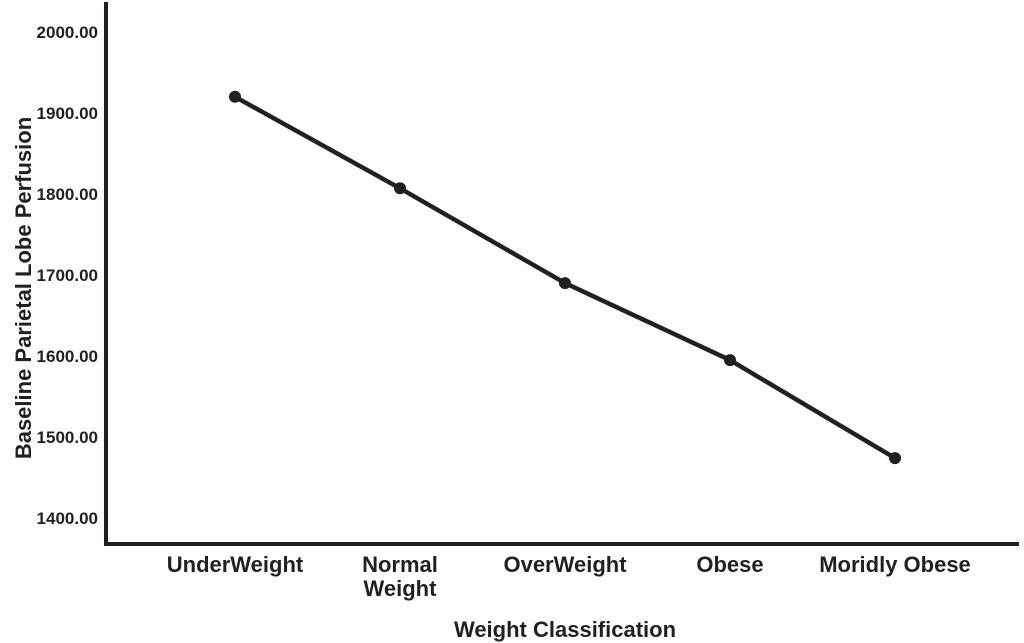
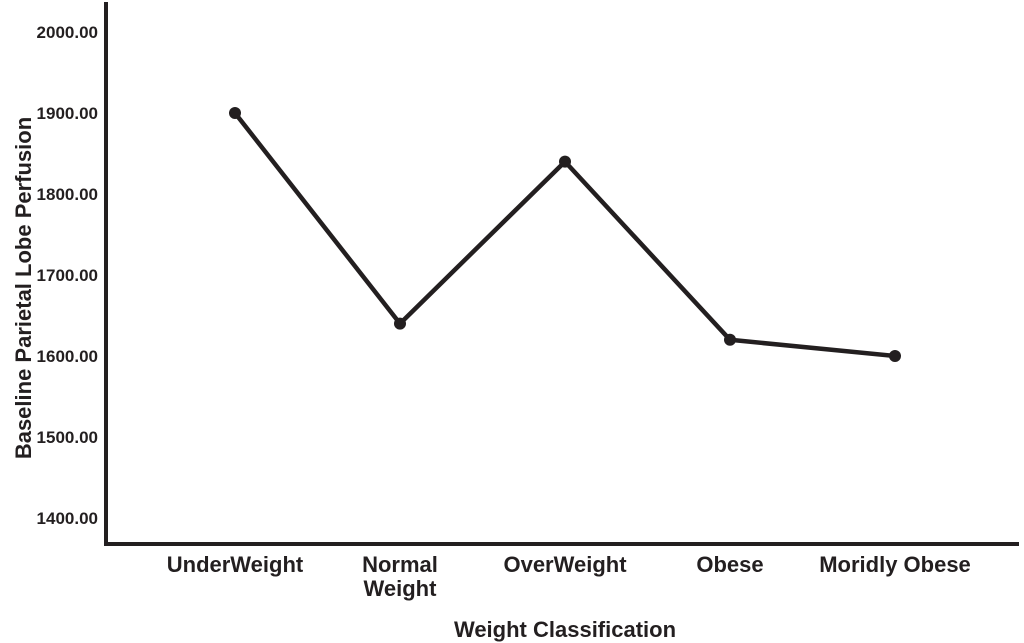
UnderWeight: 1920 -> 1900
Normal Weight: 1810 -> 1640
OverWeight: 1690 -> 1840
Obese: 1600 -> 1620
Moridly Obese: 1470 -> 1600
